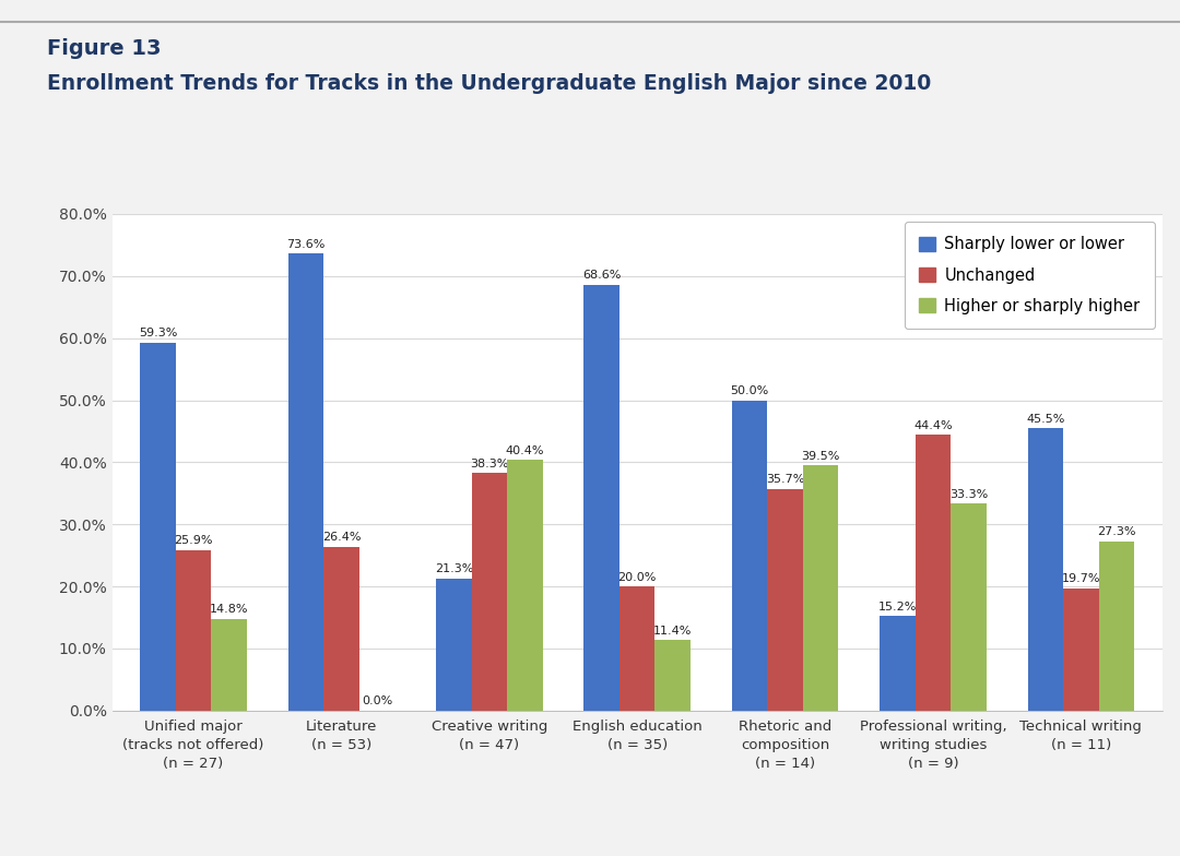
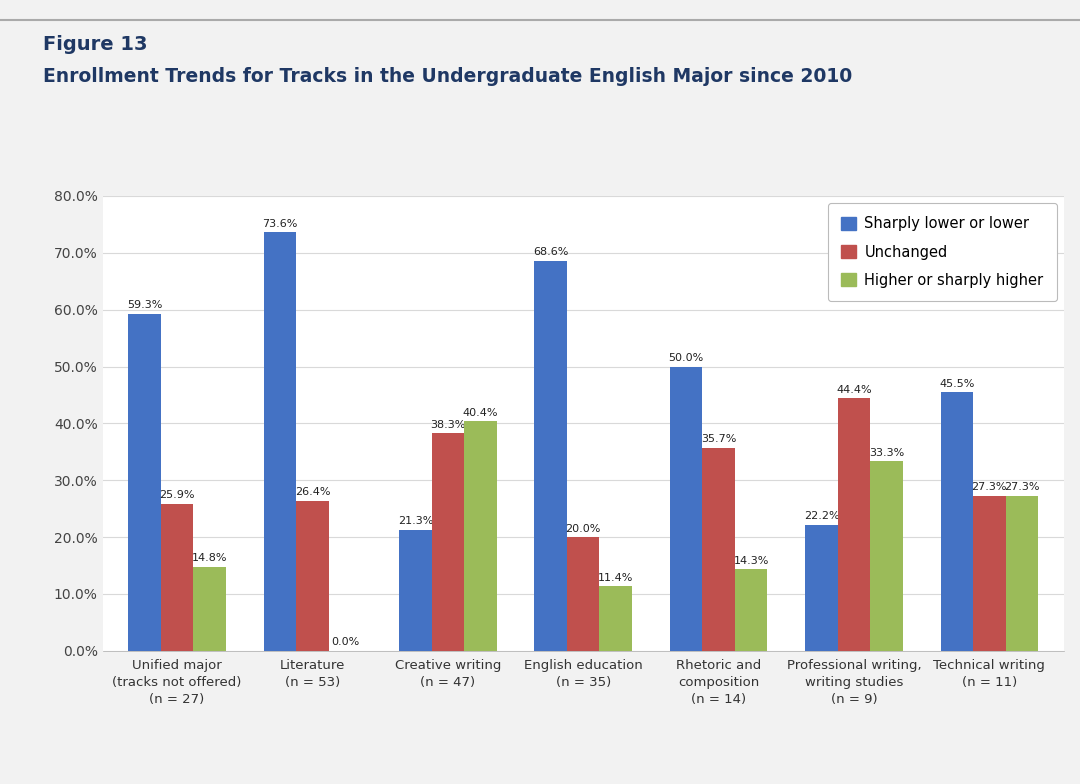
Higher or sharply higher/Rhetoric and composition (n = 14): 39.5% -> 14.3%
Sharply lower or lower/Professional writing, writing studies (n = 9): 15.2% -> 22.2%
Unchanged/Technical writing (n = 11): 19.7% -> 27.3%
